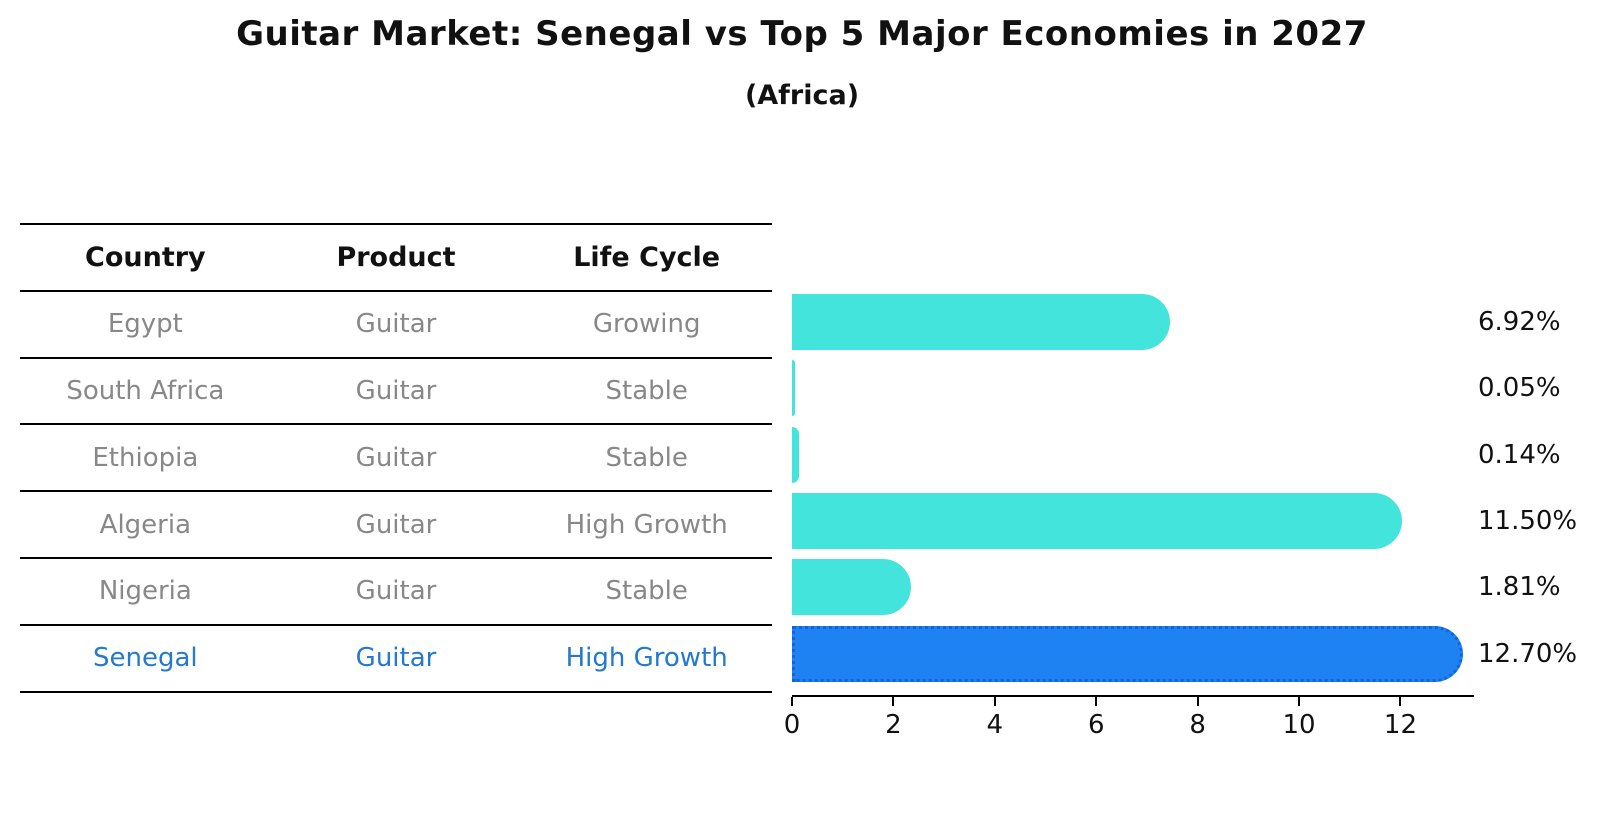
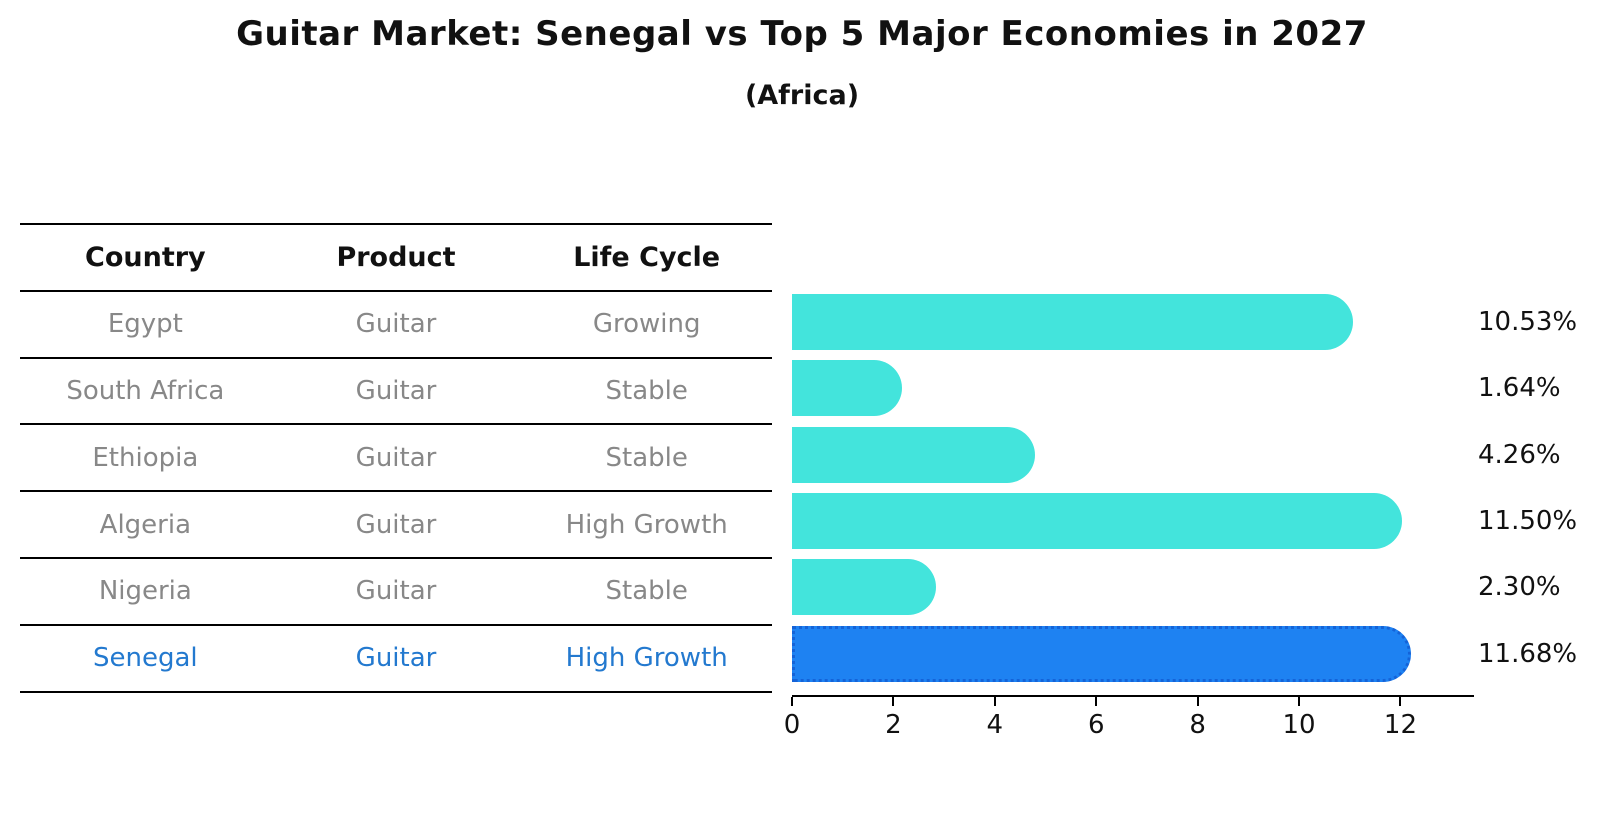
Egypt: 6.92% -> 10.53%
South Africa: 0.05% -> 1.64%
Ethiopia: 0.14% -> 4.26%
Nigeria: 1.81% -> 2.30%
Senegal: 12.70% -> 11.68%
